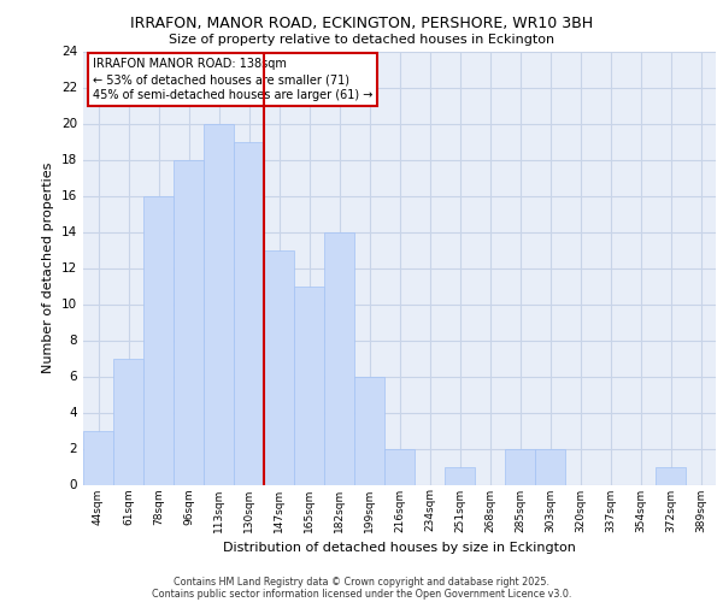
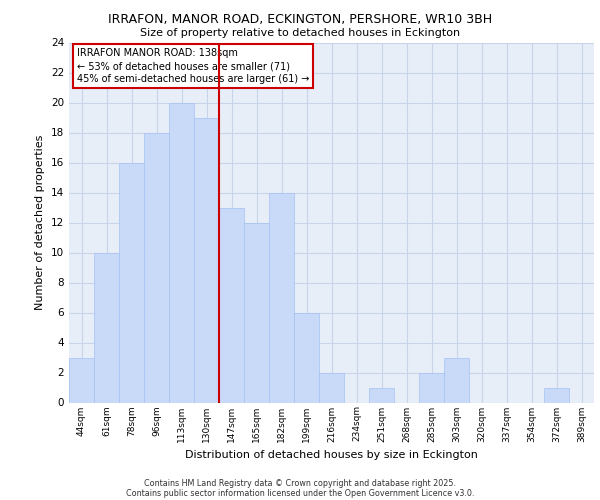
61sqm: 7 -> 10
165sqm: 11 -> 12
303sqm: 2 -> 3
